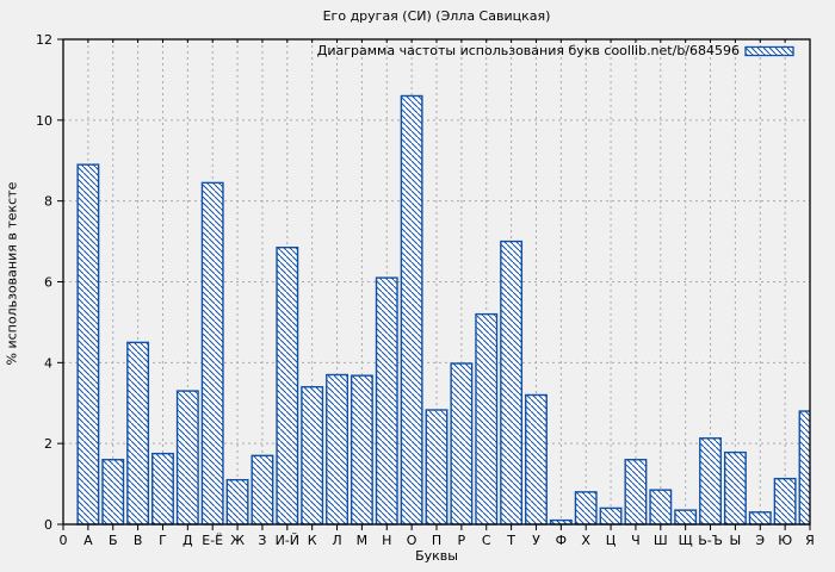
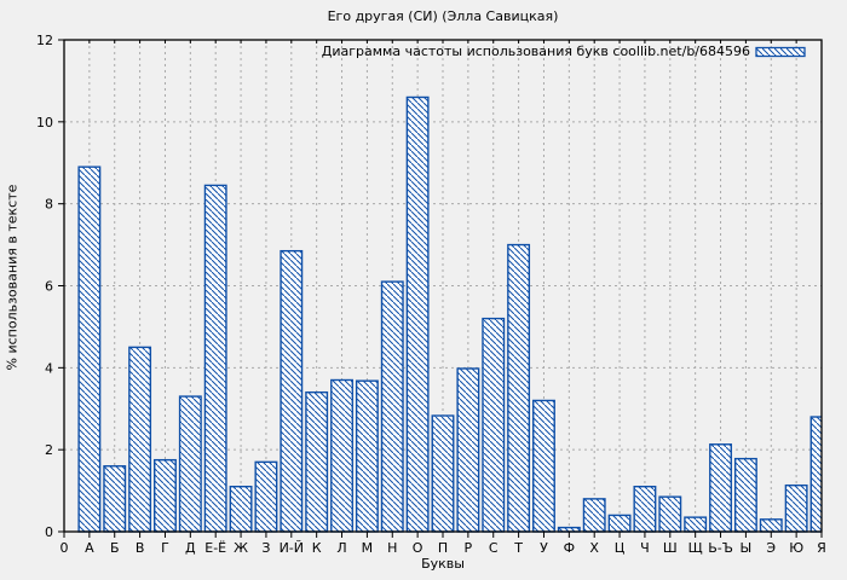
Ч: 1.6 -> 1.1
